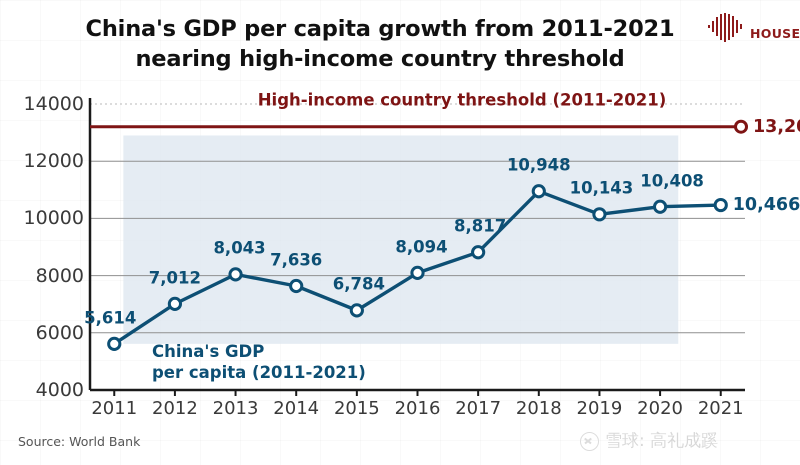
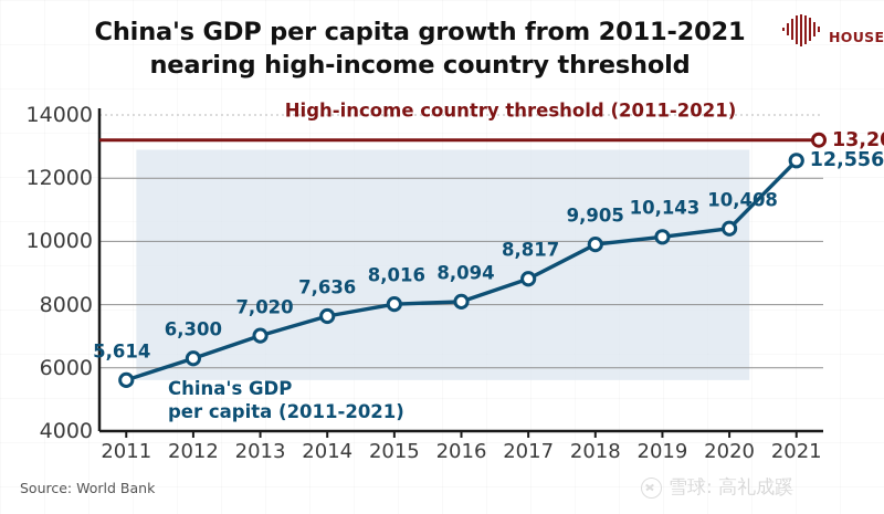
2012: 7,012 -> 6,300
2013: 8,043 -> 7,020
2015: 6,784 -> 8,016
2018: 10,948 -> 9,905
2021: 10,466 -> 12,556
